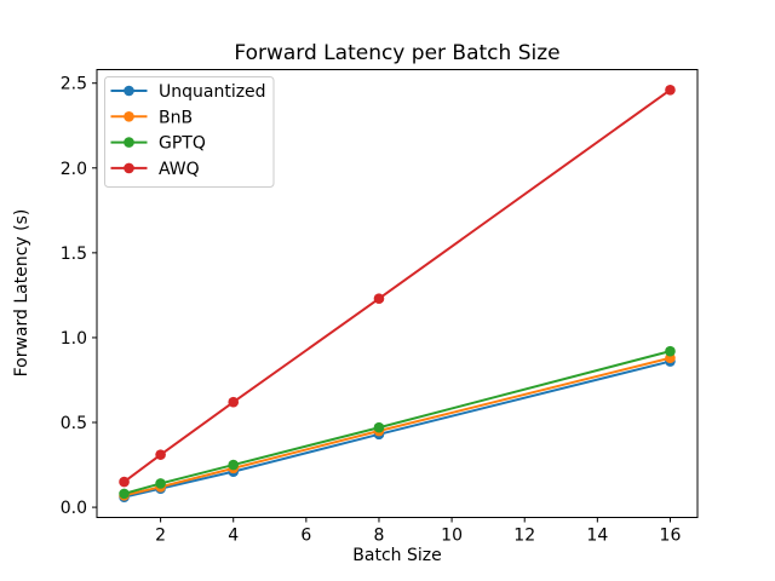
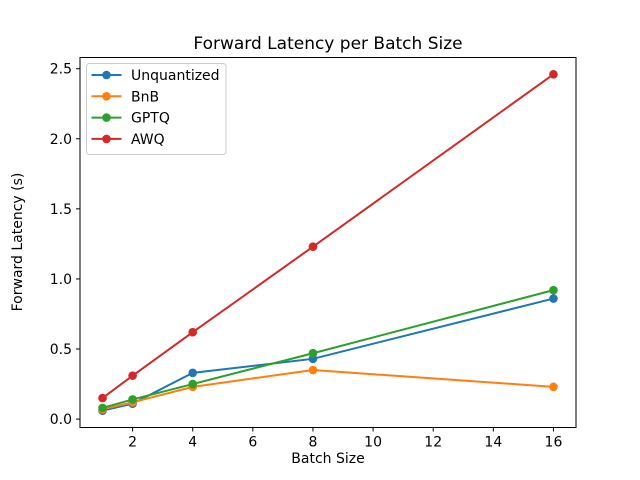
Unquantized/4: 0.21 -> 0.33
BnB/8: 0.45 -> 0.35
BnB/16: 0.88 -> 0.23
